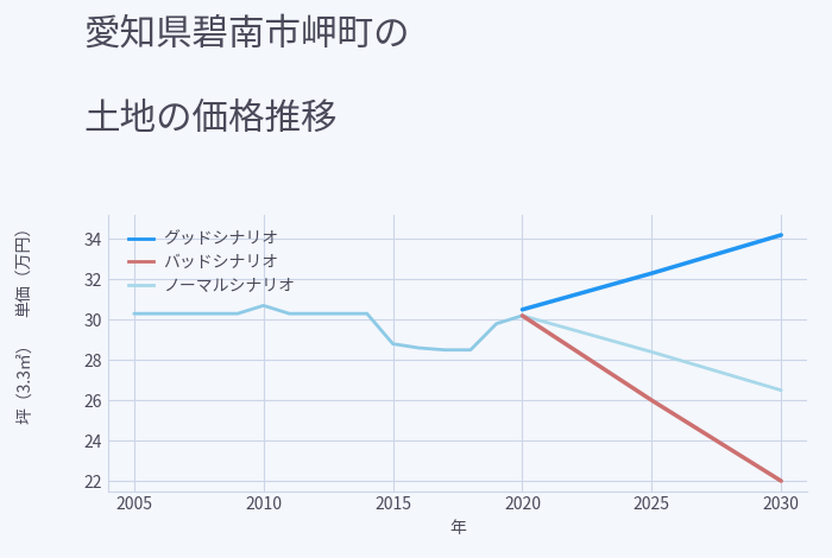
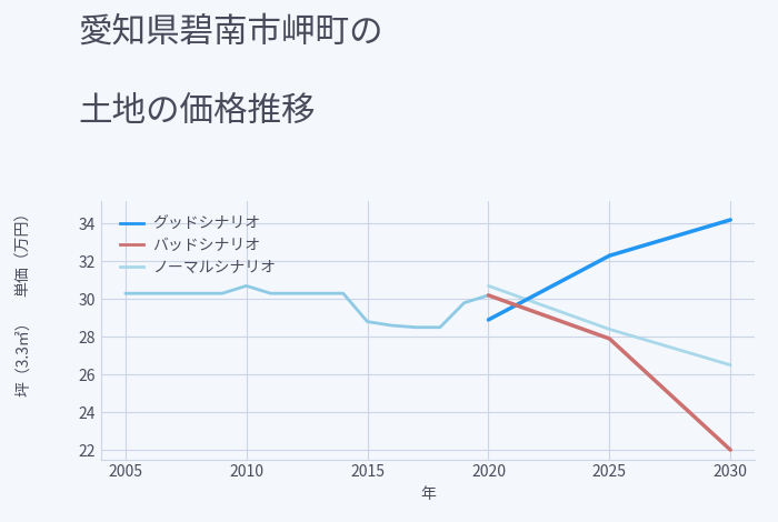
グッドシナリオ/2020: 30.5 -> 28.9
ノーマルシナリオ/2020: 30.2 -> 30.7
バッドシナリオ/2025: 26.0 -> 27.9
